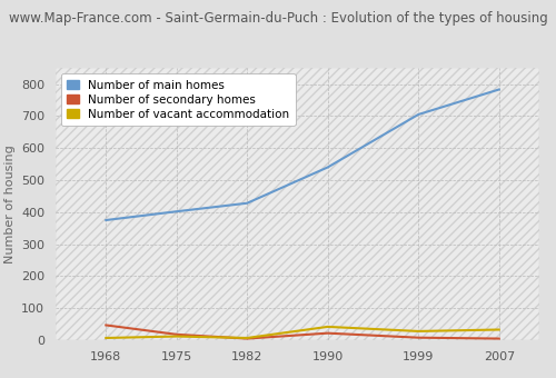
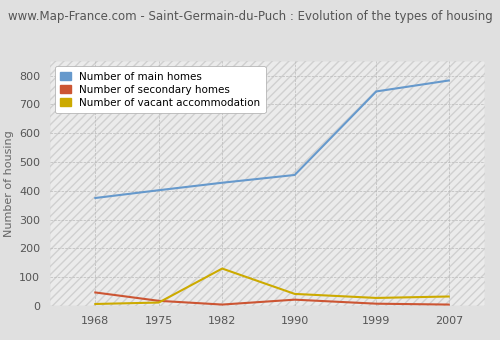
Number of vacant accommodation/1982: 7 -> 130
Number of main homes/1990: 540 -> 455
Number of main homes/1999: 705 -> 745
